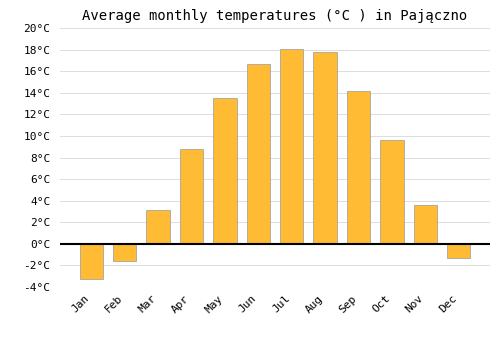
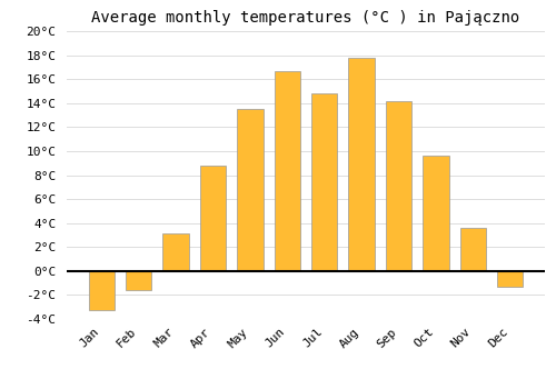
Jul: 18.1°C -> 14.8°C
